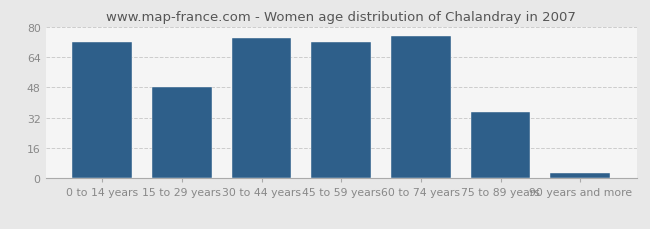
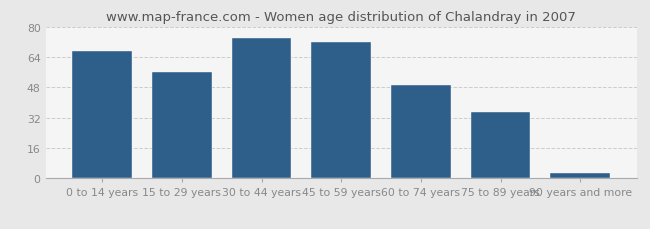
0 to 14 years: 72 -> 67
15 to 29 years: 48 -> 56
60 to 74 years: 75 -> 49
